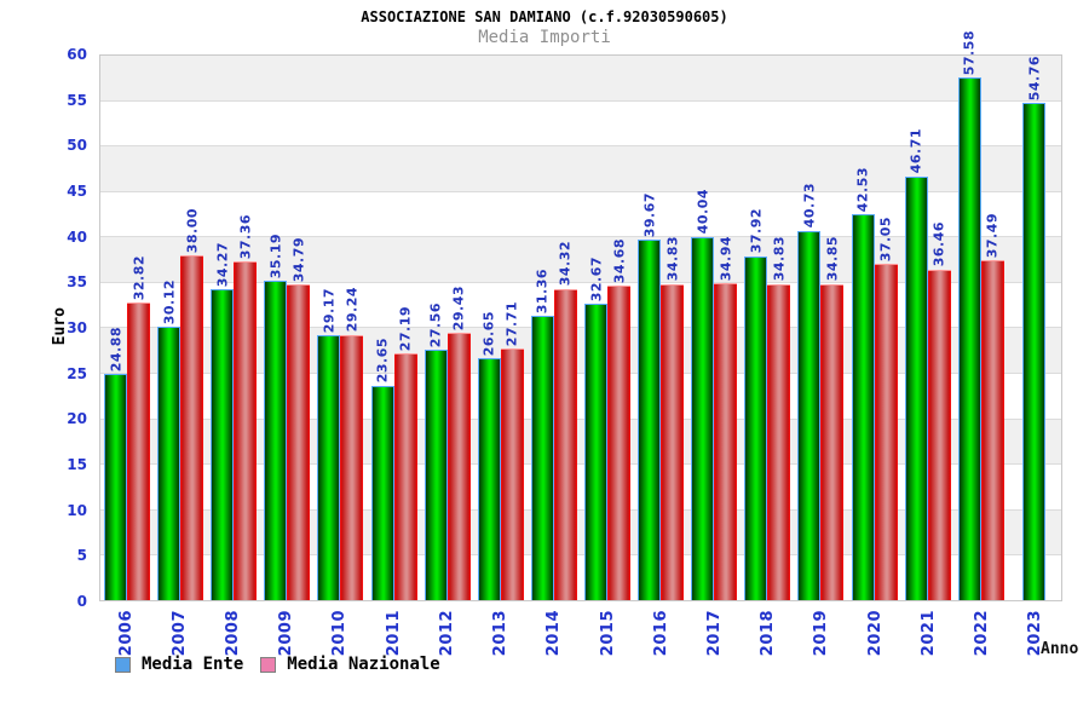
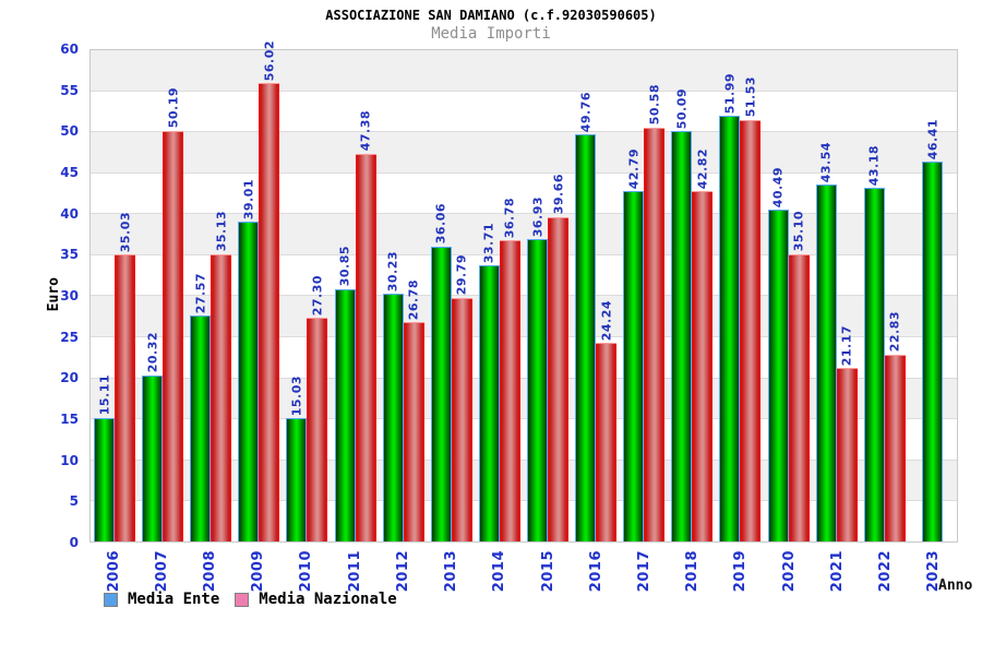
Media Ente/2006: 24.88 -> 15.11
Media Nazionale/2006: 32.82 -> 35.03
Media Ente/2007: 30.12 -> 20.32
Media Nazionale/2007: 38.00 -> 50.19
Media Ente/2008: 34.27 -> 27.57
Media Nazionale/2008: 37.36 -> 35.13
Media Ente/2009: 35.19 -> 39.01
Media Nazionale/2009: 34.79 -> 56.02
Media Ente/2010: 29.17 -> 15.03
Media Nazionale/2010: 29.24 -> 27.30
Media Ente/2011: 23.65 -> 30.85
Media Nazionale/2011: 27.19 -> 47.38
Media Ente/2012: 27.56 -> 30.23
Media Nazionale/2012: 29.43 -> 26.78
Media Ente/2013: 26.65 -> 36.06
Media Nazionale/2013: 27.71 -> 29.79
Media Ente/2014: 31.36 -> 33.71
Media Nazionale/2014: 34.32 -> 36.78
Media Ente/2015: 32.67 -> 36.93
Media Nazionale/2015: 34.68 -> 39.66
Media Ente/2016: 39.67 -> 49.76
Media Nazionale/2016: 34.83 -> 24.24
Media Ente/2017: 40.04 -> 42.79
Media Nazionale/2017: 34.94 -> 50.58
Media Ente/2018: 37.92 -> 50.09
Media Nazionale/2018: 34.83 -> 42.82
Media Ente/2019: 40.73 -> 51.99
Media Nazionale/2019: 34.85 -> 51.53
Media Ente/2020: 42.53 -> 40.49
Media Nazionale/2020: 37.05 -> 35.10
Media Ente/2021: 46.71 -> 43.54
Media Nazionale/2021: 36.46 -> 21.17
Media Ente/2022: 57.58 -> 43.18
Media Nazionale/2022: 37.49 -> 22.83
Media Ente/2023: 54.76 -> 46.41
